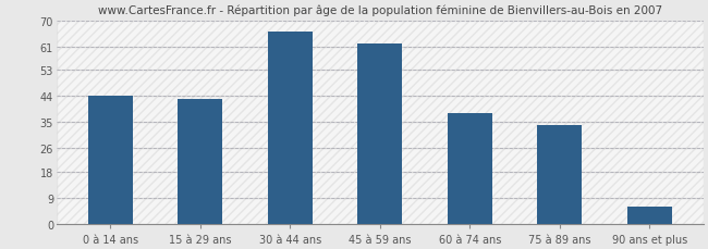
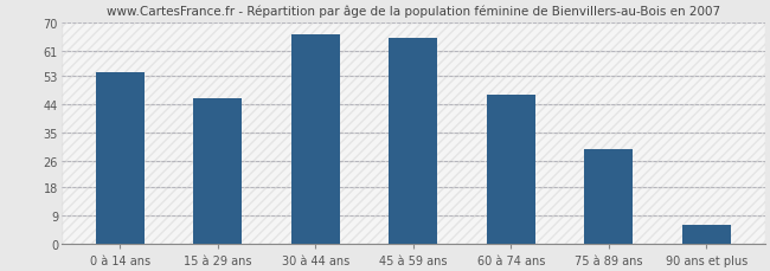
0 à 14 ans: 44 -> 54
15 à 29 ans: 43 -> 46
45 à 59 ans: 62 -> 65
60 à 74 ans: 38 -> 47
75 à 89 ans: 34 -> 30
